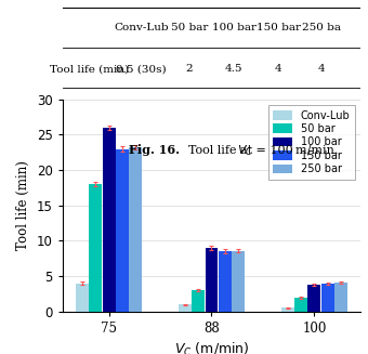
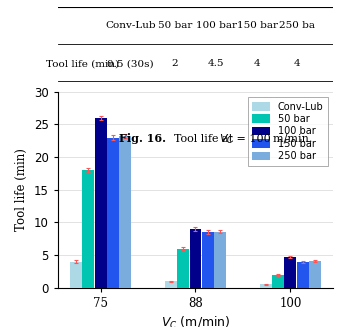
50 bar/88: 3 -> 6
100 bar/100: 3.8 -> 4.7
